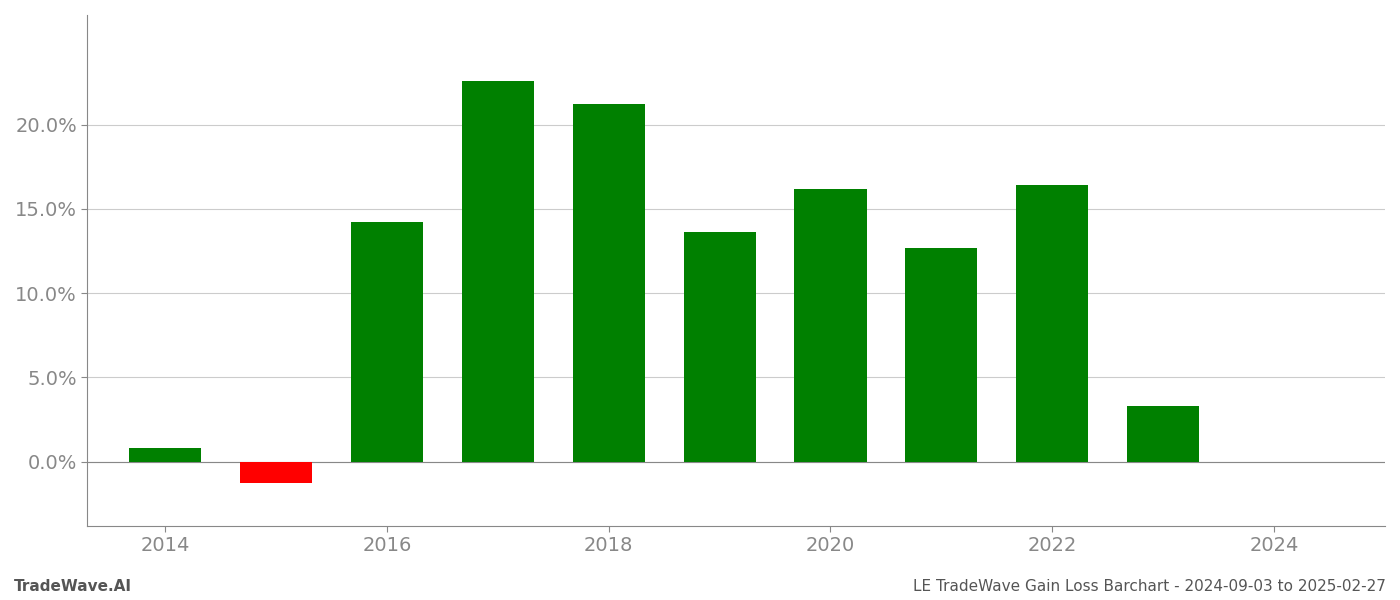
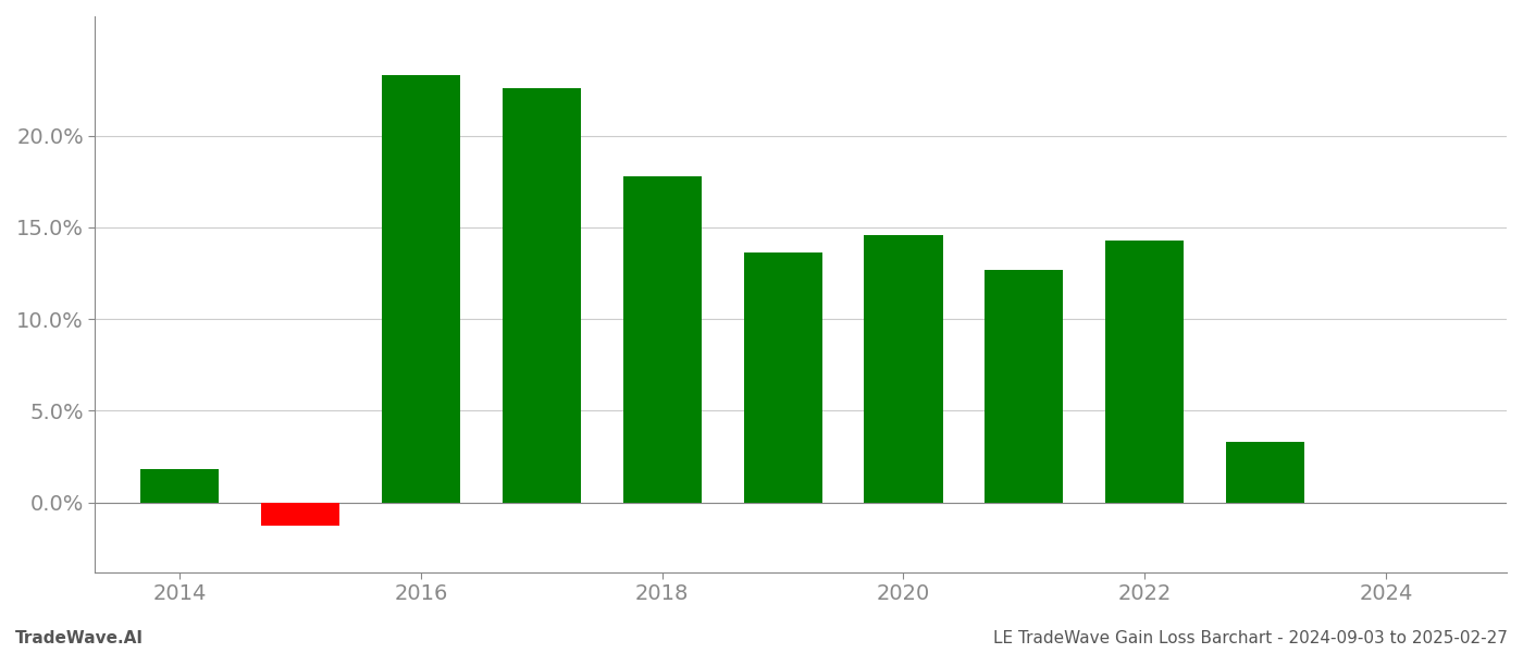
2014: 0.8% -> 1.8%
2016: 14.2% -> 23.3%
2018: 21.2% -> 17.8%
2020: 16.2% -> 14.6%
2022: 16.4% -> 14.3%
